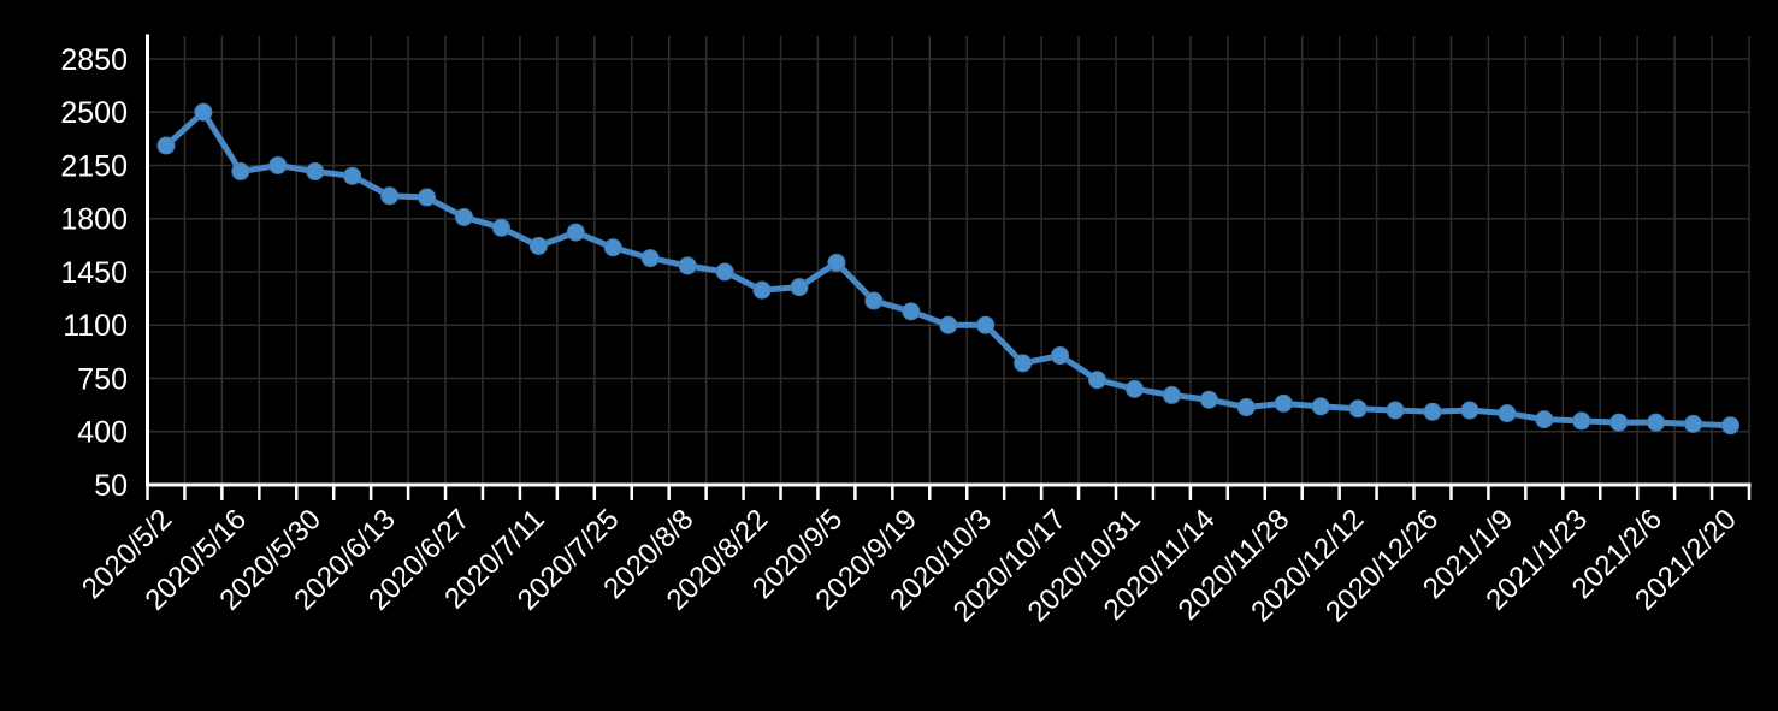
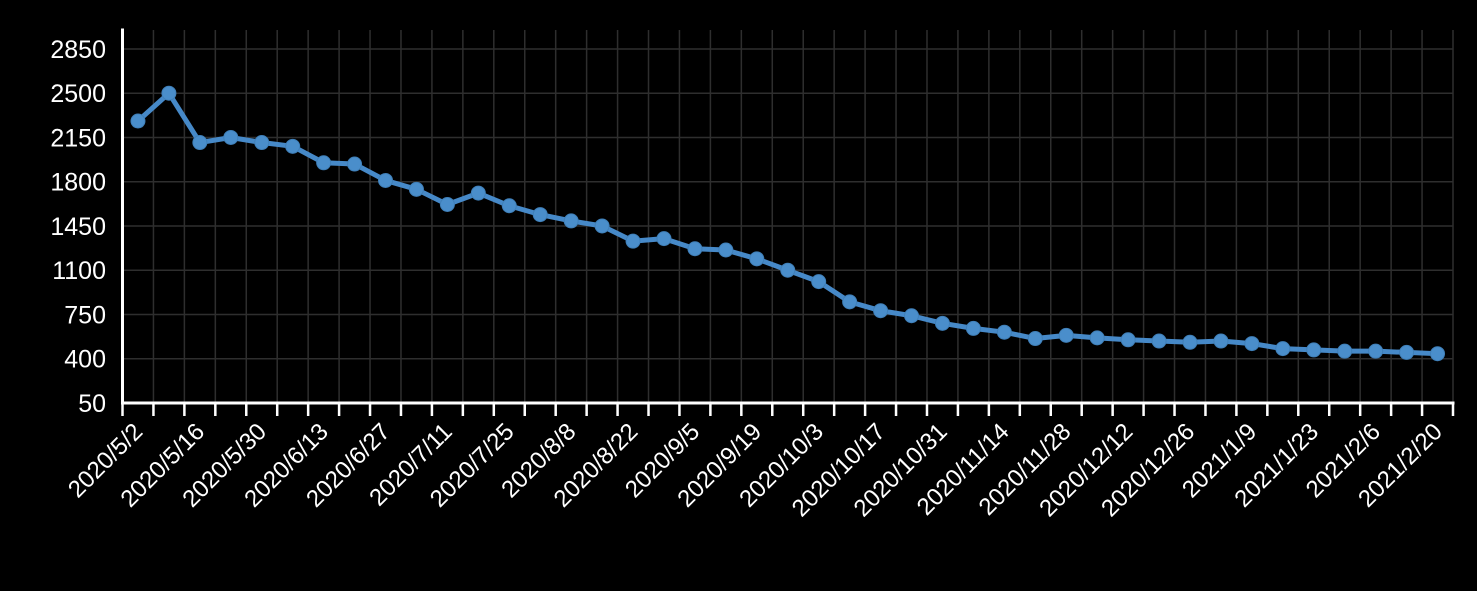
2020/9/5: 1510 -> 1270
2020/10/3: 1100 -> 1010
2020/10/17: 900 -> 780
